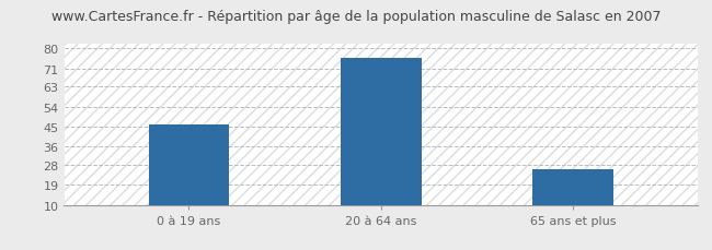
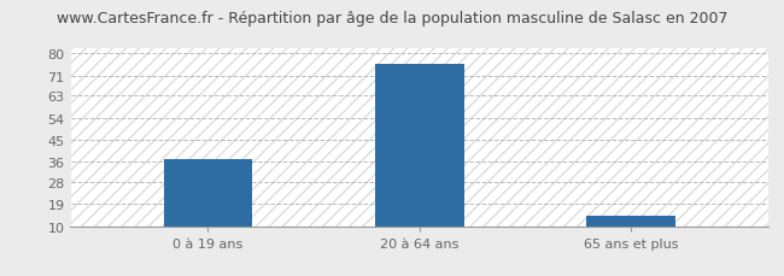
0 à 19 ans: 46 -> 37
65 ans et plus: 26 -> 14
